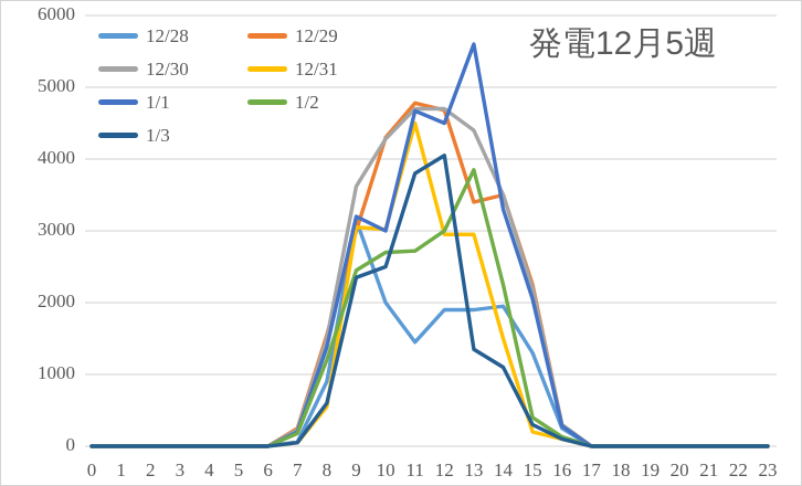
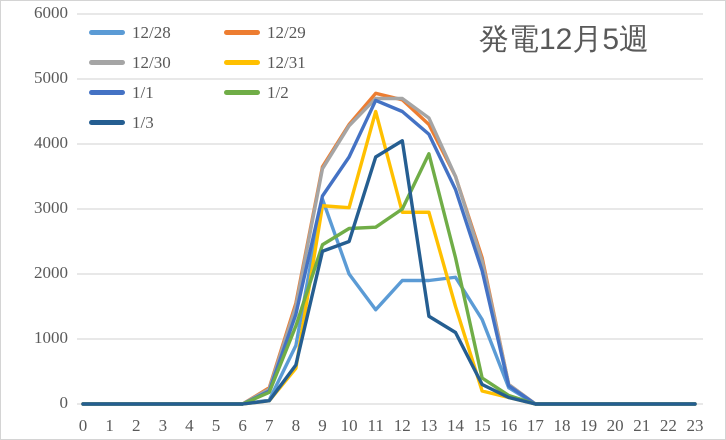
12/29/9: 3000 -> 3600
1/1/10: 3000 -> 3800
12/29/13: 3400 -> 4300
1/1/13: 5600 -> 4200
